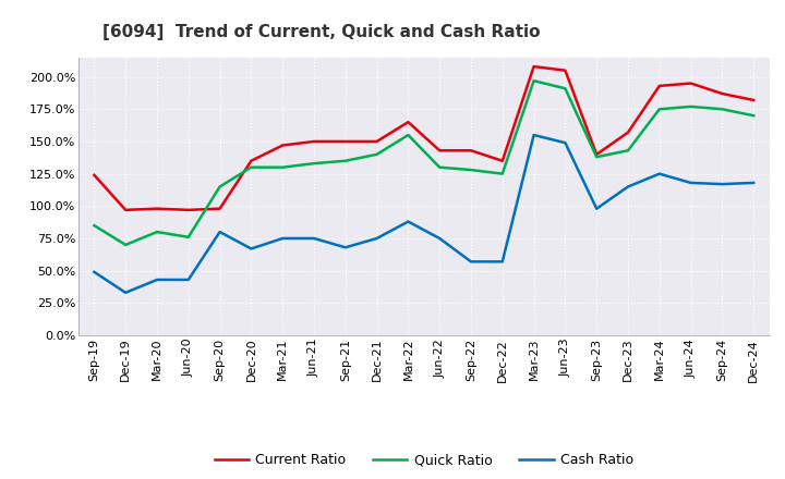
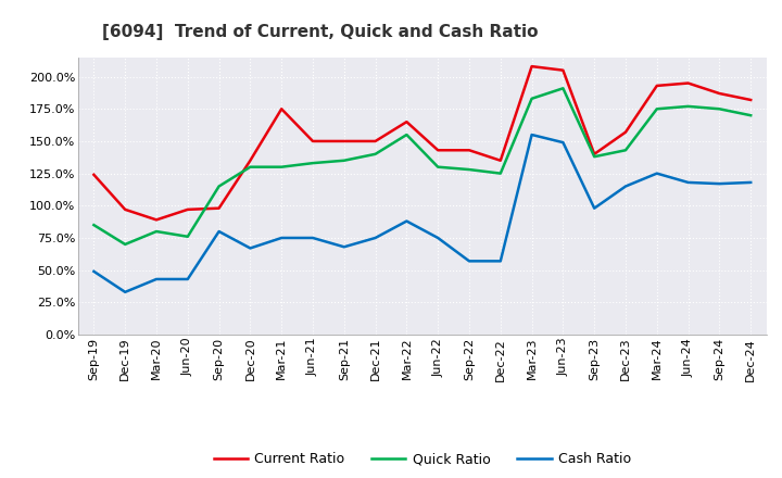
Current Ratio/Mar-20: 98% -> 89%
Current Ratio/Mar-21: 147% -> 175%
Quick Ratio/Mar-23: 197% -> 183%
